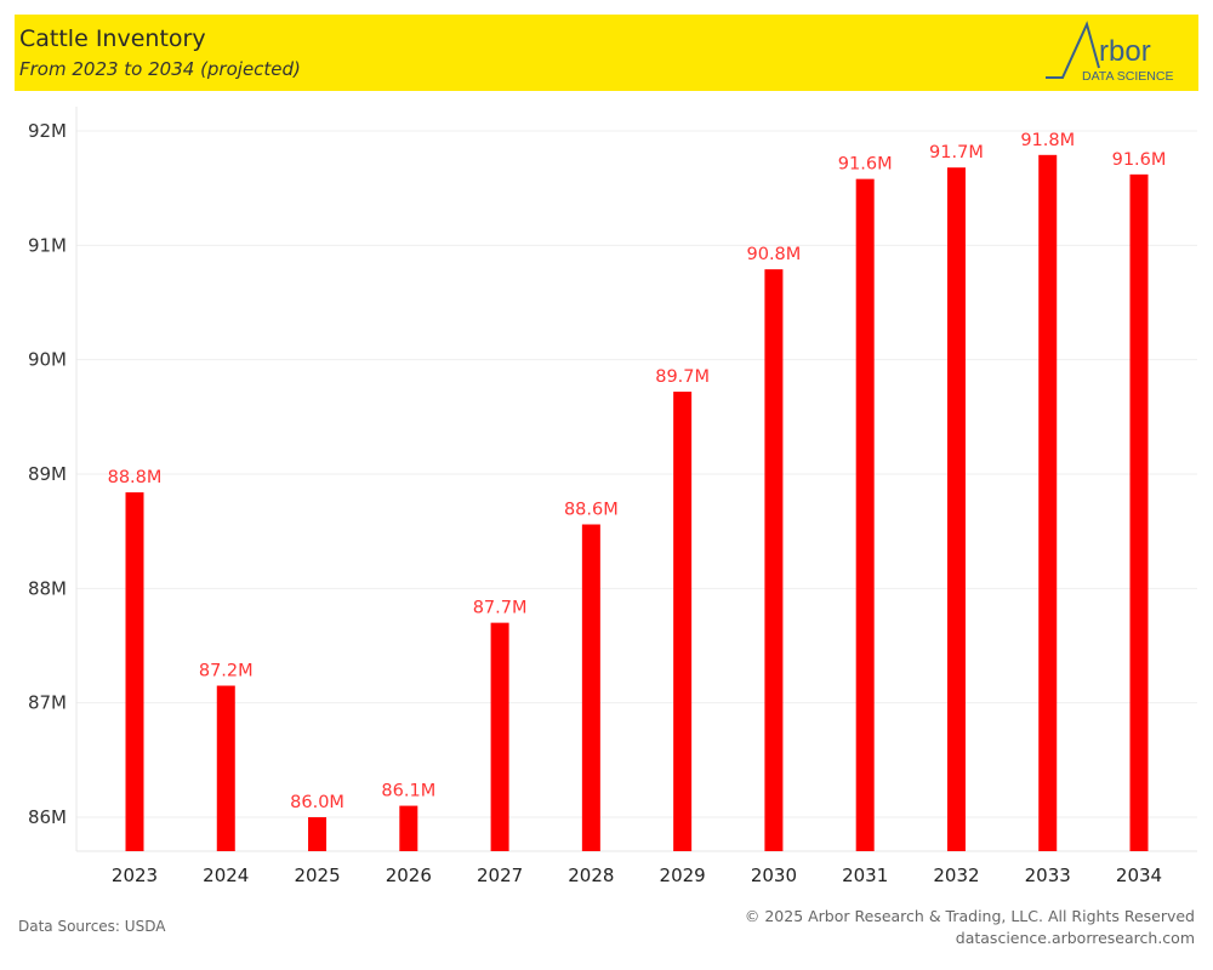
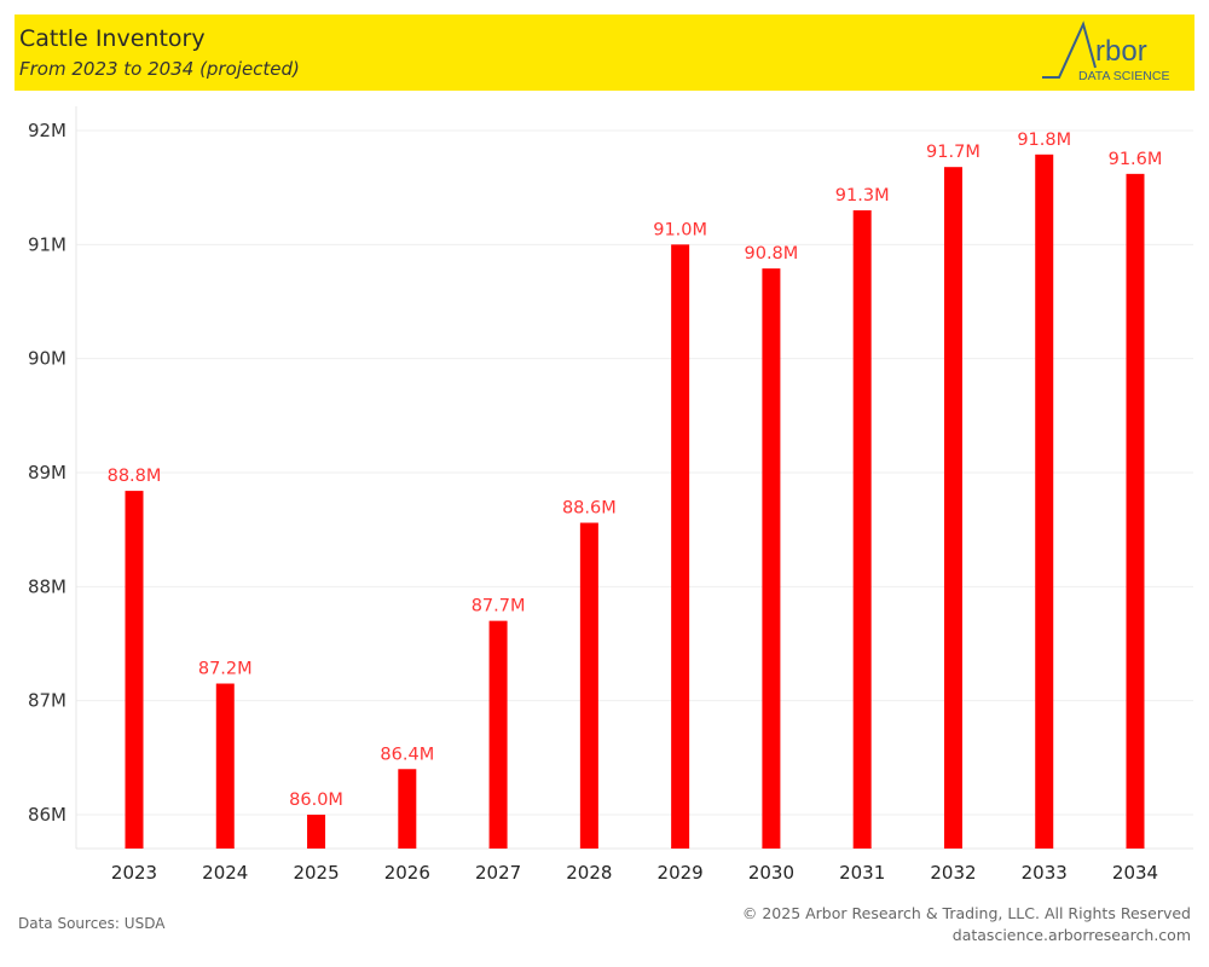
2026: 86.1M -> 86.4M
2029: 89.7M -> 91.0M
2031: 91.6M -> 91.3M
